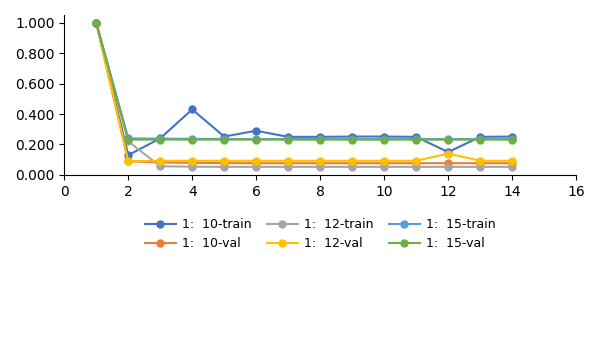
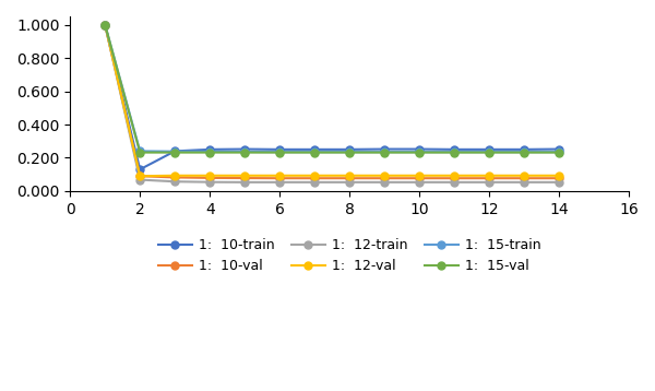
1: 12-train/2: 0.22 -> 0.07
1: 10-train/4: 0.43 -> 0.25
1: 10-train/6: 0.29 -> 0.25
1: 10-train/12: 0.15 -> 0.25
1: 12-val/12: 0.14 -> 0.09
